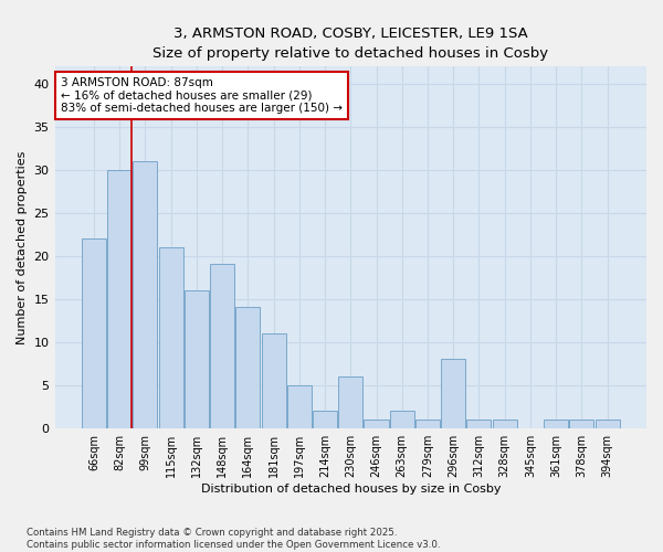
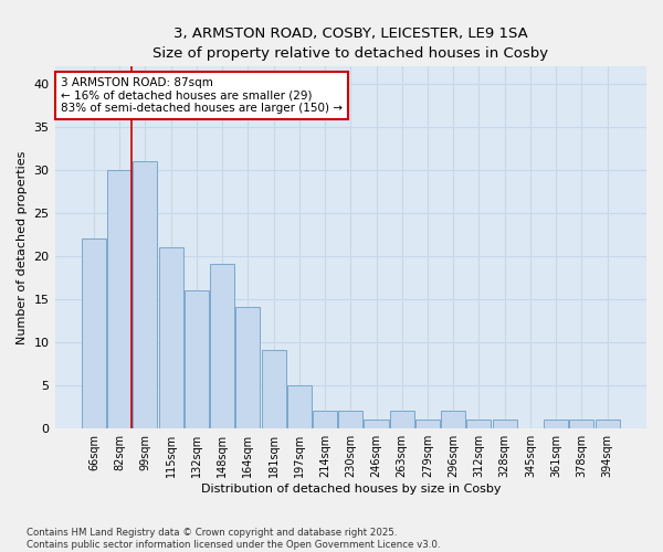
181sqm: 11 -> 9
230sqm: 6 -> 2
296sqm: 8 -> 2
